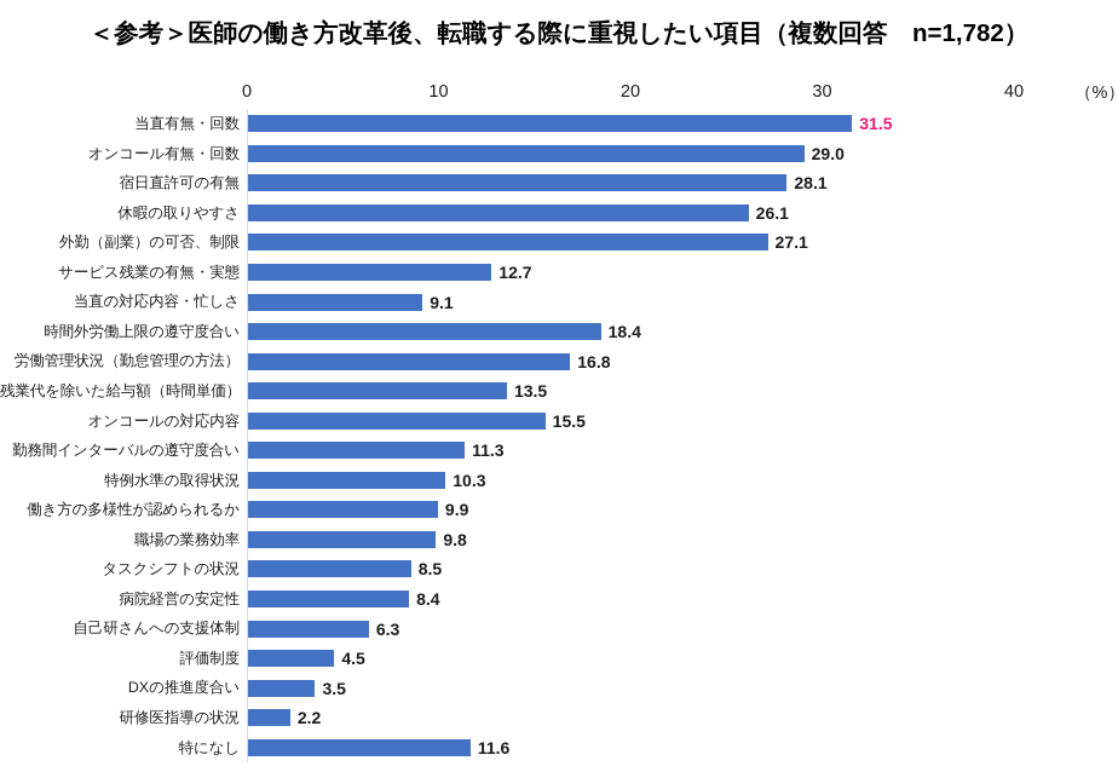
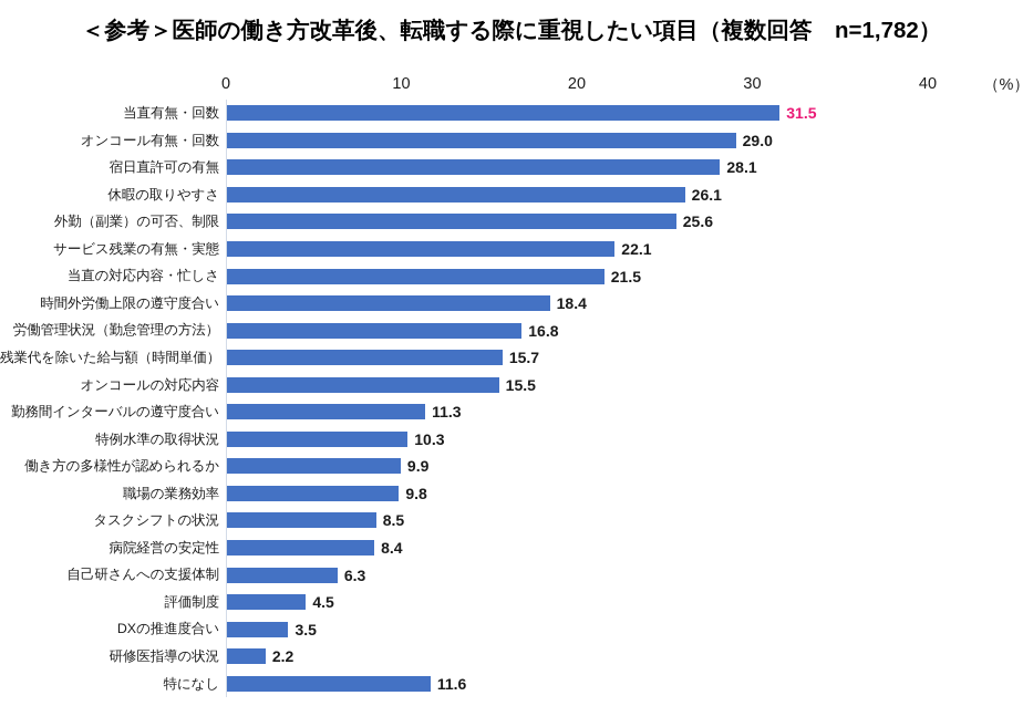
外勤（副業）の可否、制限: 27.1 -> 25.6
サービス残業の有無・実態: 12.7 -> 22.1
当直の対応内容・忙しさ: 9.1 -> 21.5
残業代を除いた給与額（時間単価）: 13.5 -> 15.7
